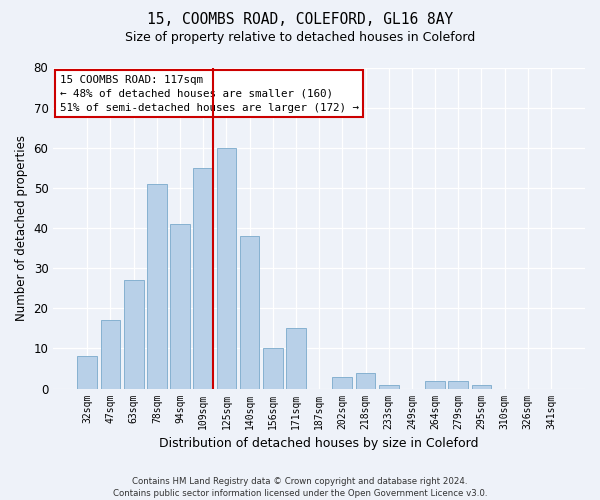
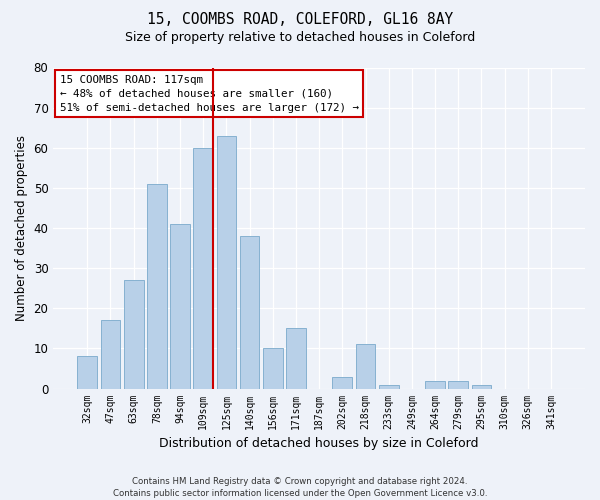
109sqm: 55 -> 60
125sqm: 60 -> 63
218sqm: 4 -> 11
